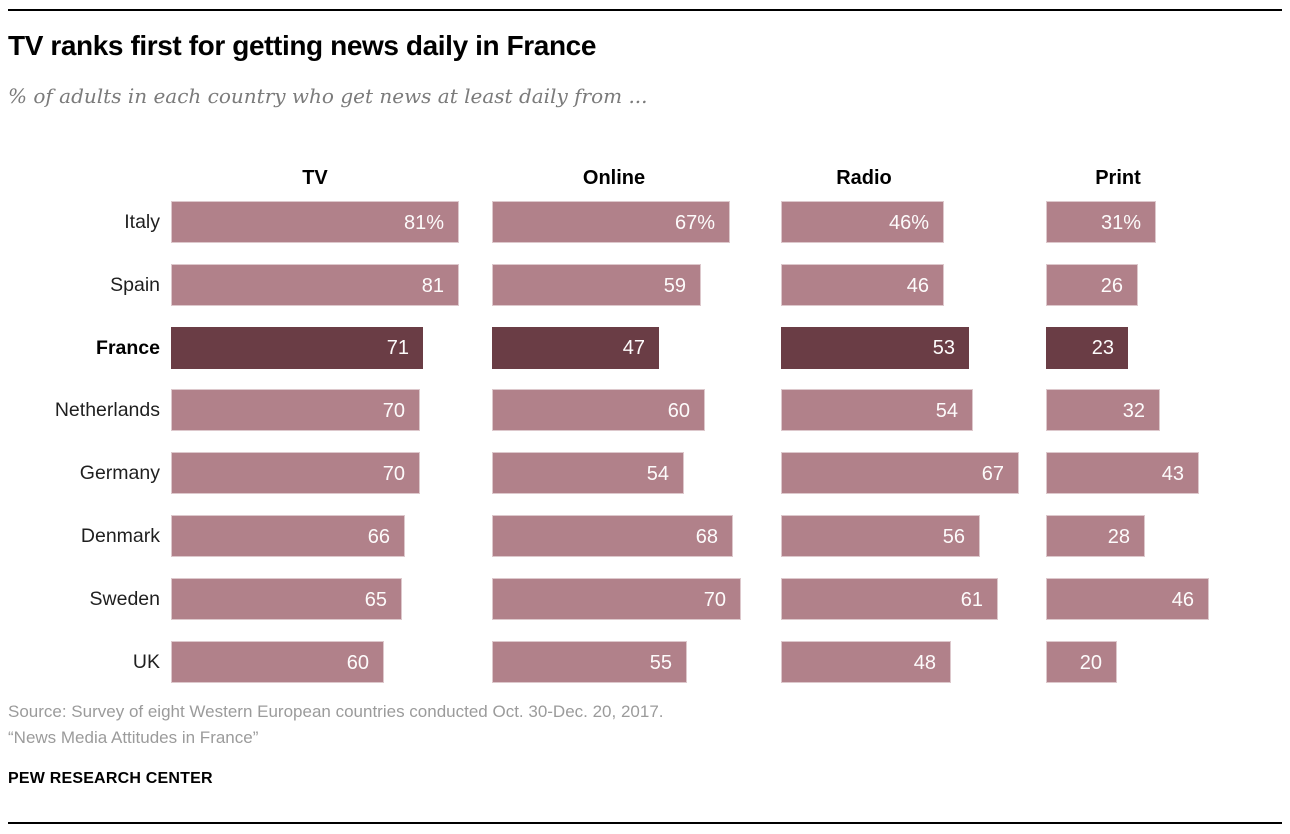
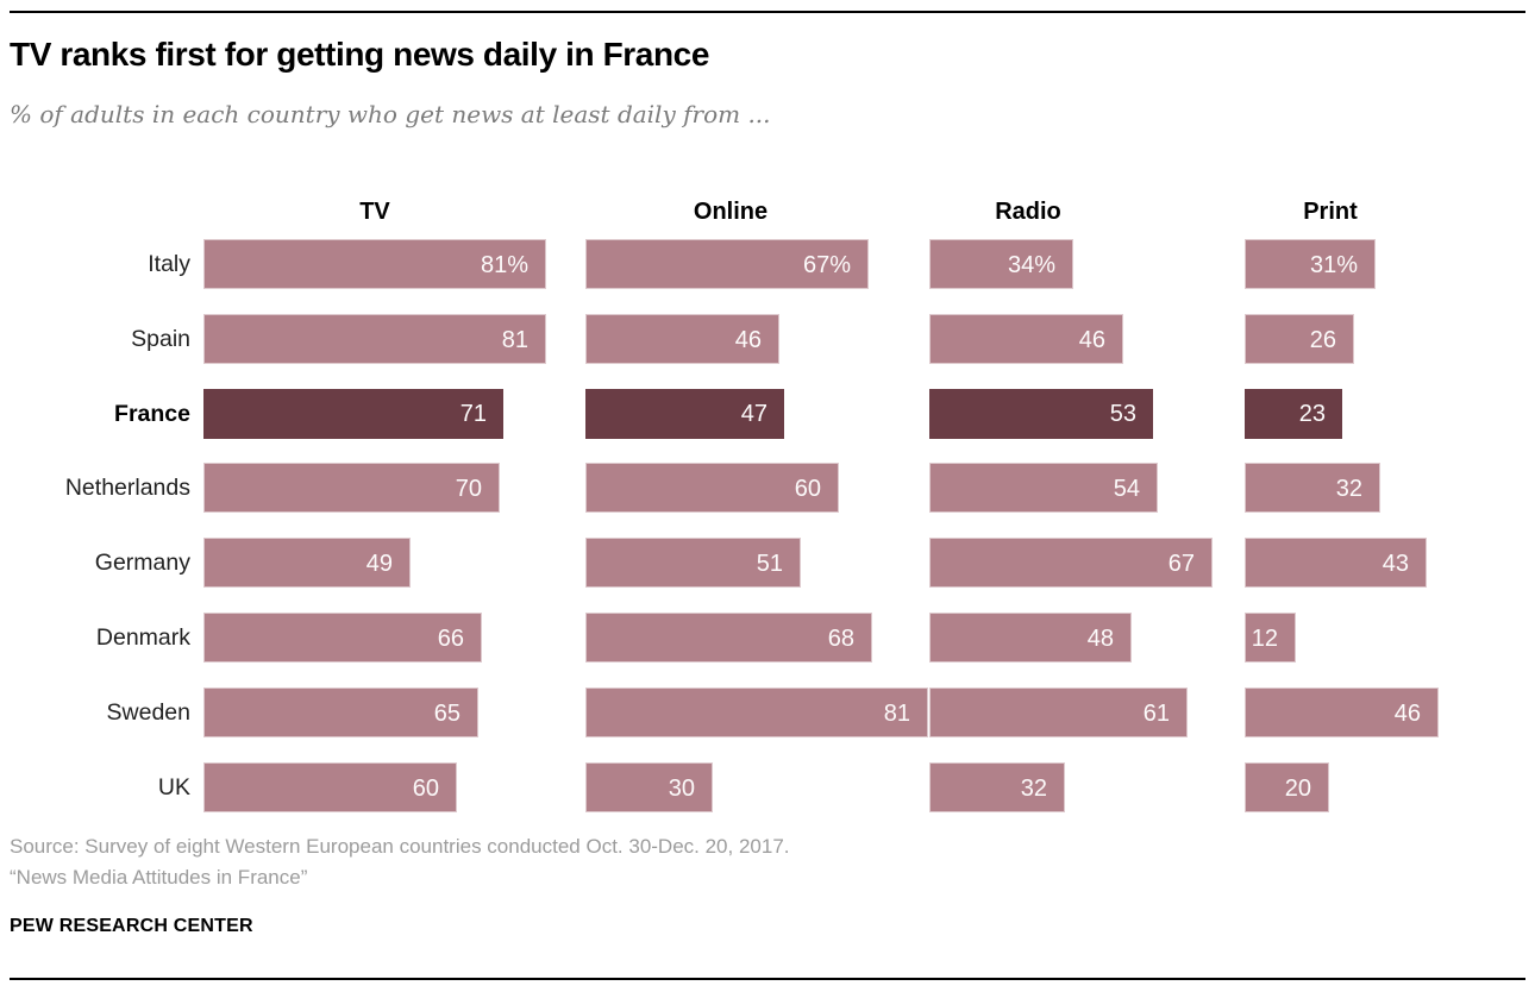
Radio/Italy: 46% -> 34%
Online/Spain: 59 -> 46
TV/Germany: 70 -> 49
Online/Germany: 54 -> 51
Radio/Denmark: 56 -> 48
Print/Denmark: 28 -> 12
Online/Sweden: 70 -> 81
Online/UK: 55 -> 30
Radio/UK: 48 -> 32
